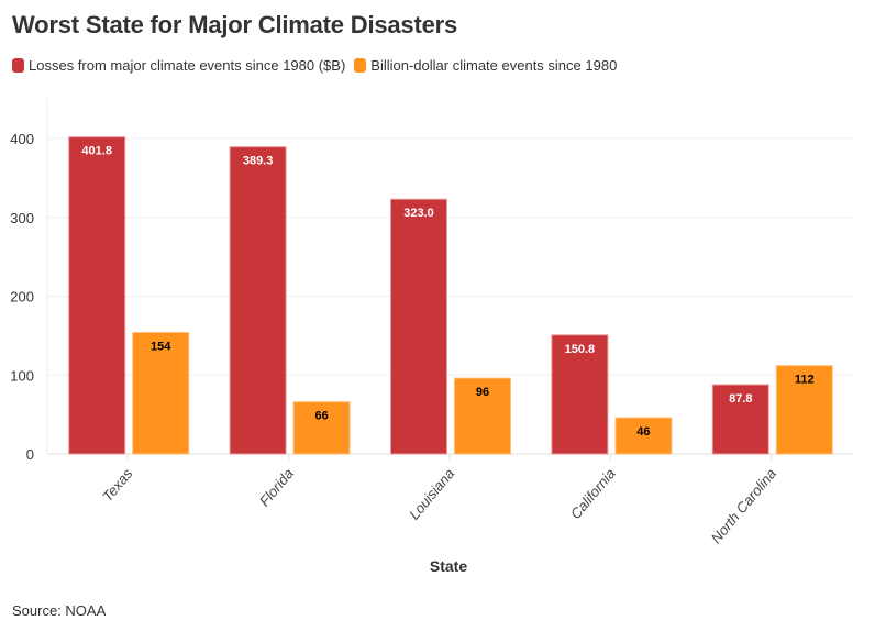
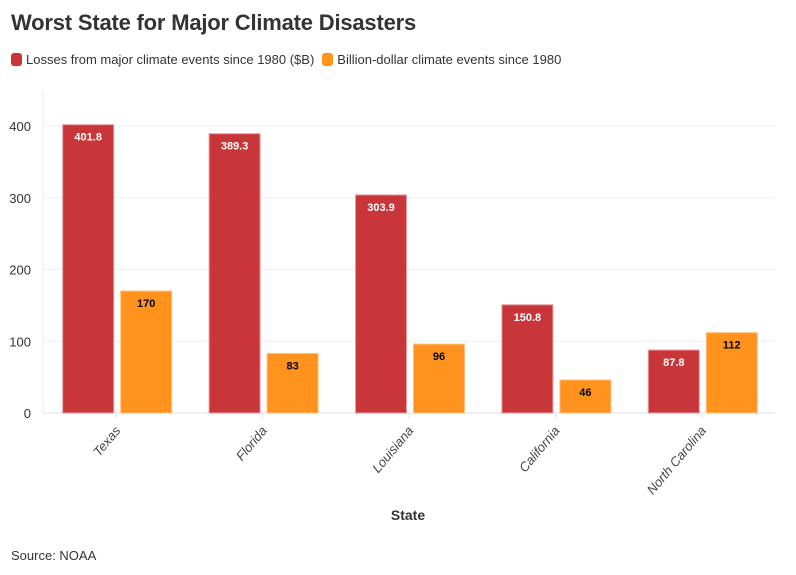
Billion-dollar climate events since 1980/Texas: 154 -> 170
Billion-dollar climate events since 1980/Florida: 66 -> 83
Losses from major climate events since 1980 ($B)/Louisiana: 323.0 -> 303.9
